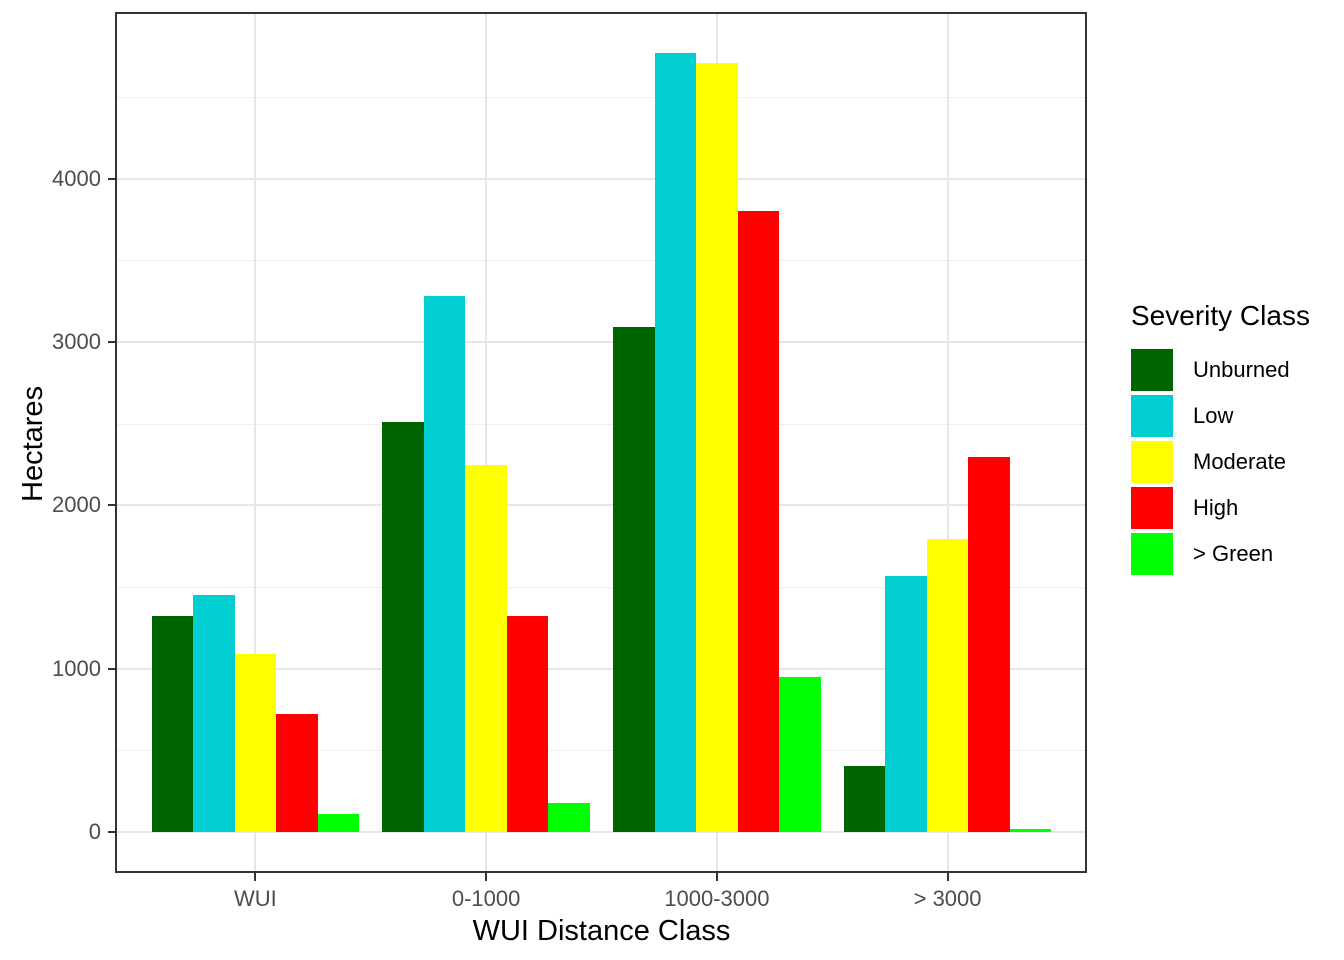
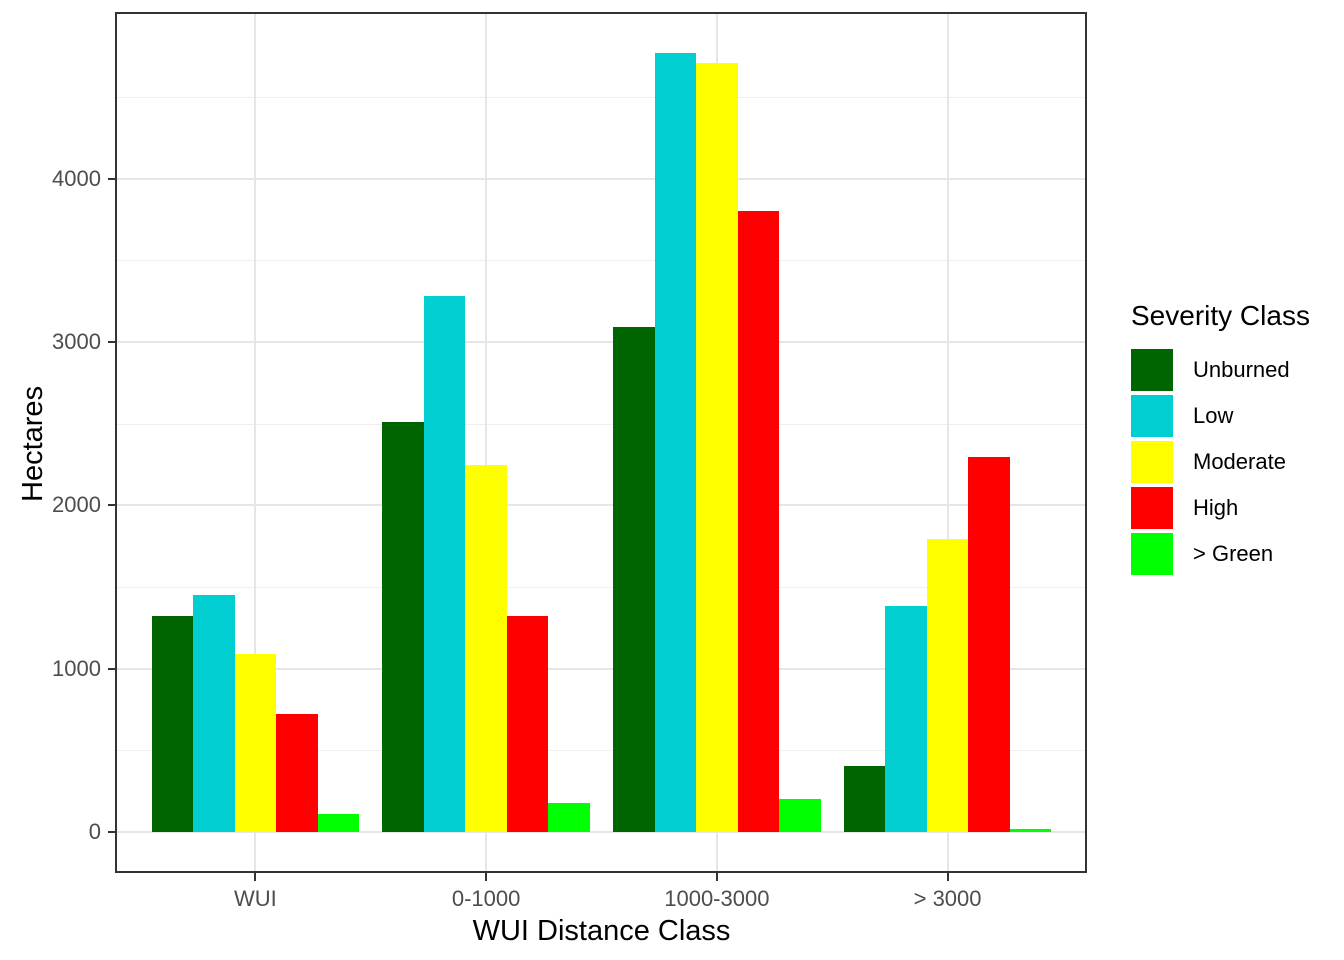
> Green/1000-3000: 950 -> 200
Low/> 3000: 1570 -> 1380
